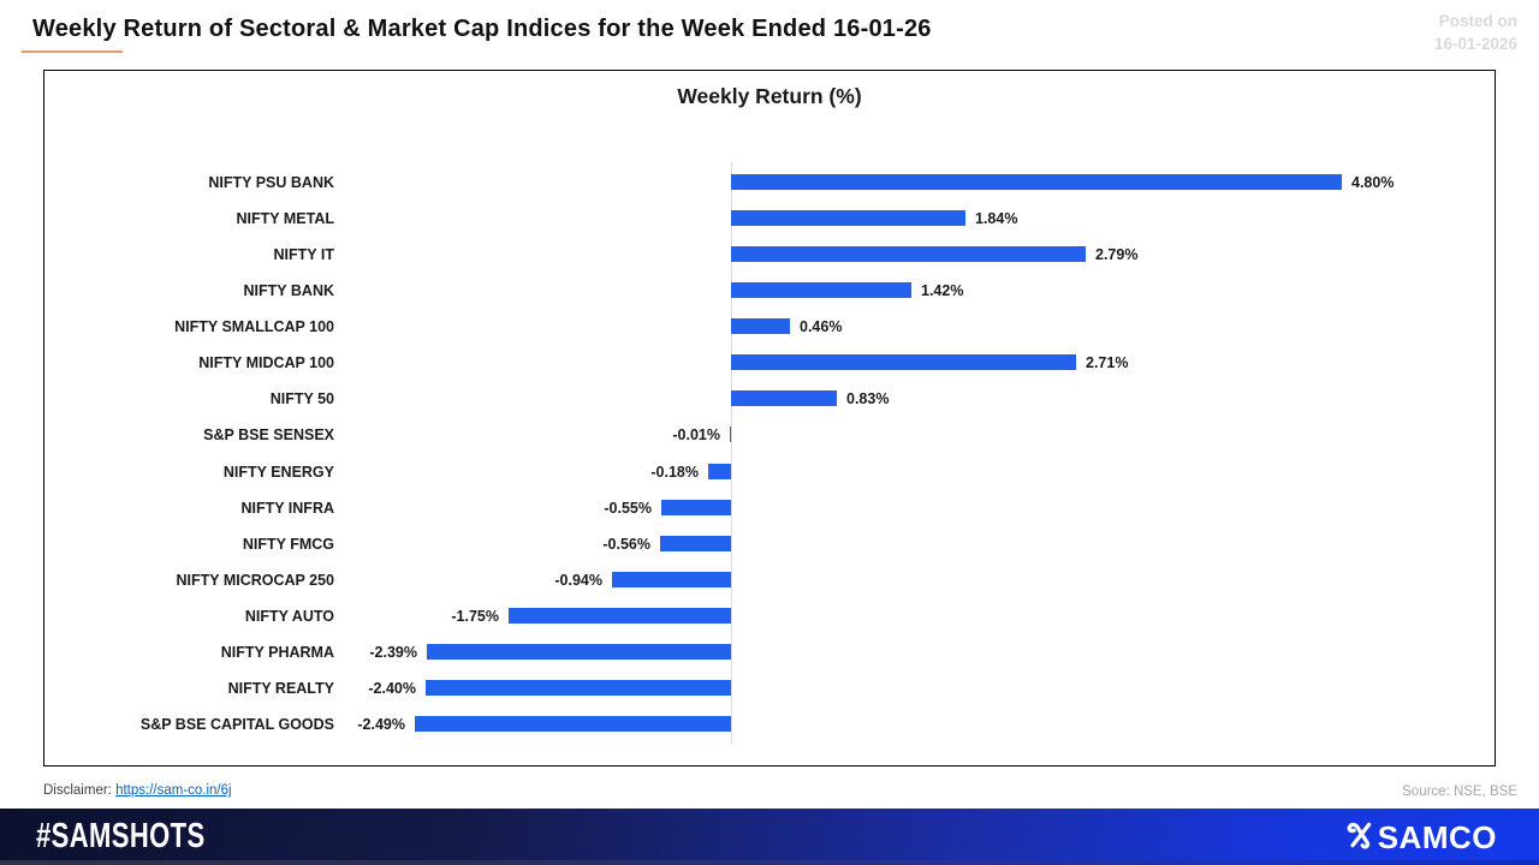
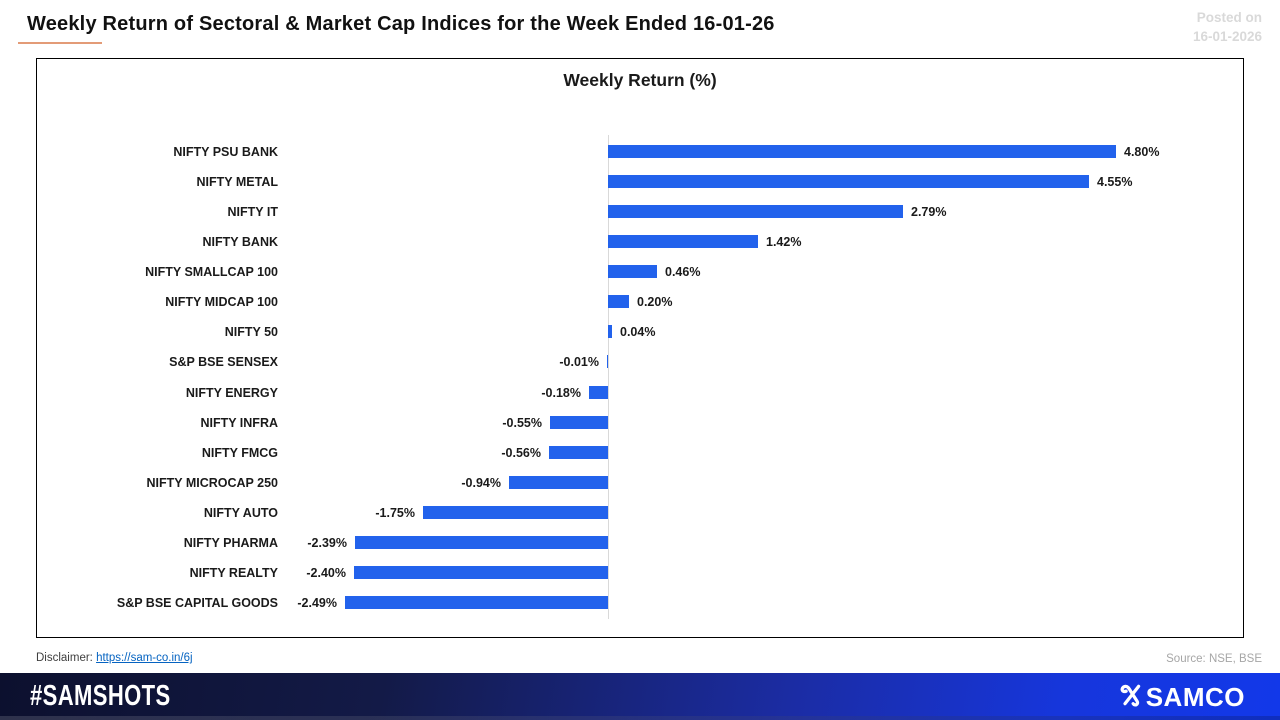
NIFTY METAL: 1.84% -> 4.55%
NIFTY MIDCAP 100: 2.71% -> 0.20%
NIFTY 50: 0.83% -> 0.04%
